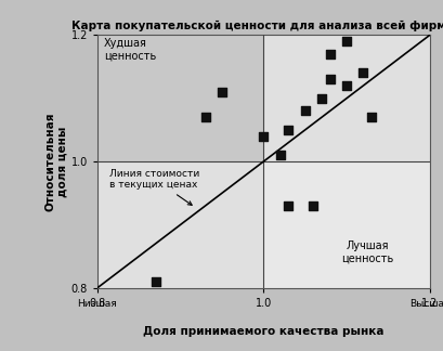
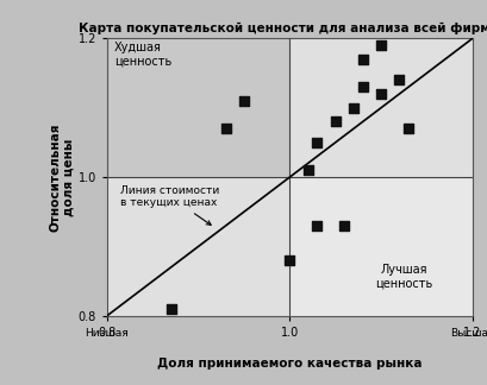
1.0: 1.04 -> 0.88
